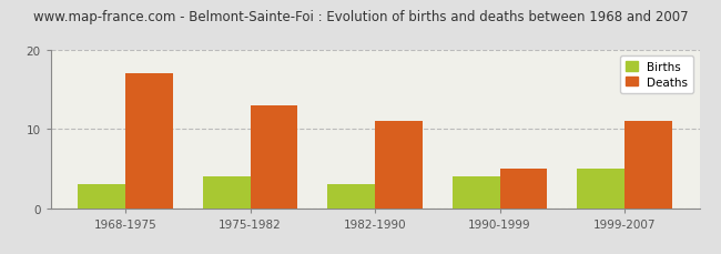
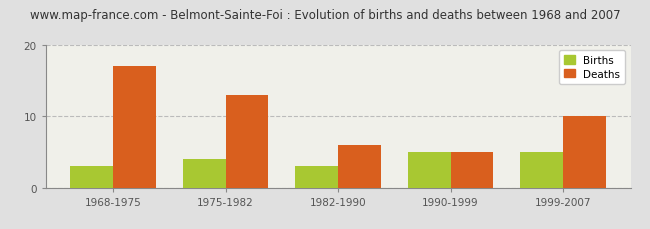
Deaths/1982-1990: 11 -> 6
Births/1990-1999: 4 -> 5
Deaths/1999-2007: 11 -> 10
